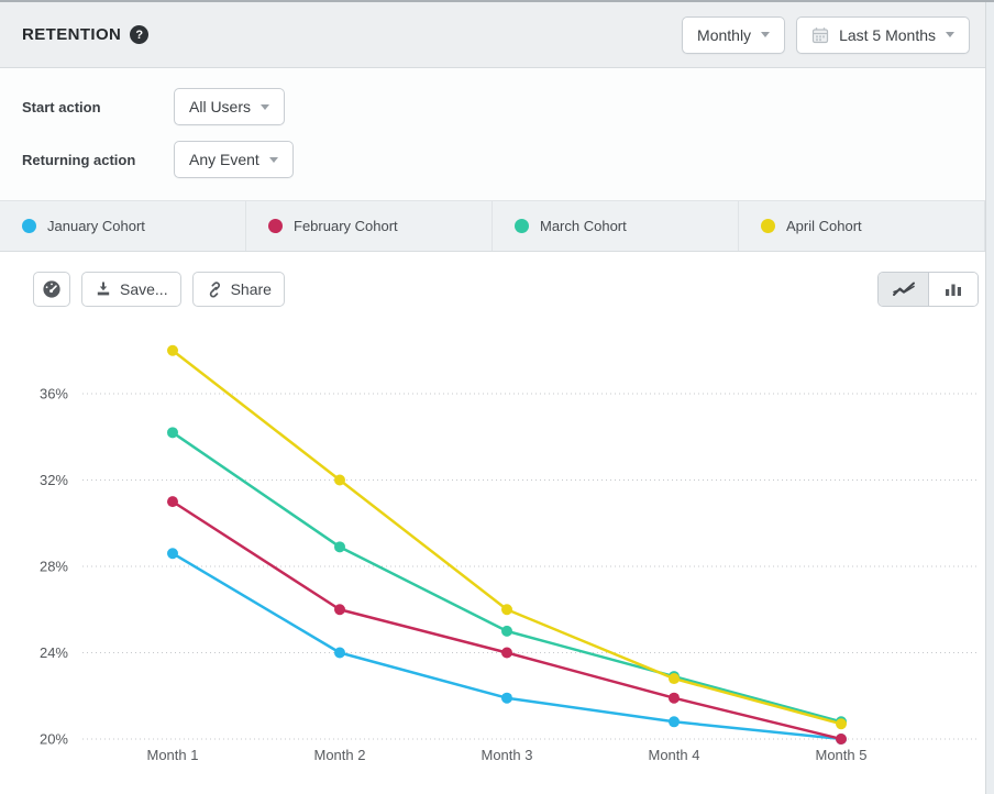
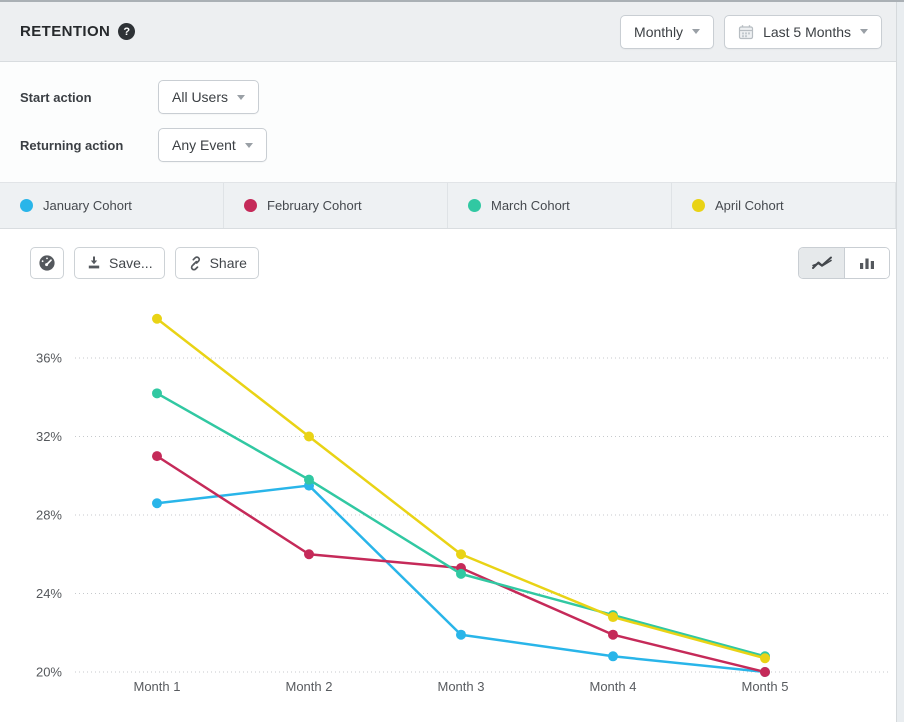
January Cohort/Month 2: 24.0% -> 29.5%
March Cohort/Month 2: 28.9% -> 29.8%
February Cohort/Month 3: 24.0% -> 25.3%
